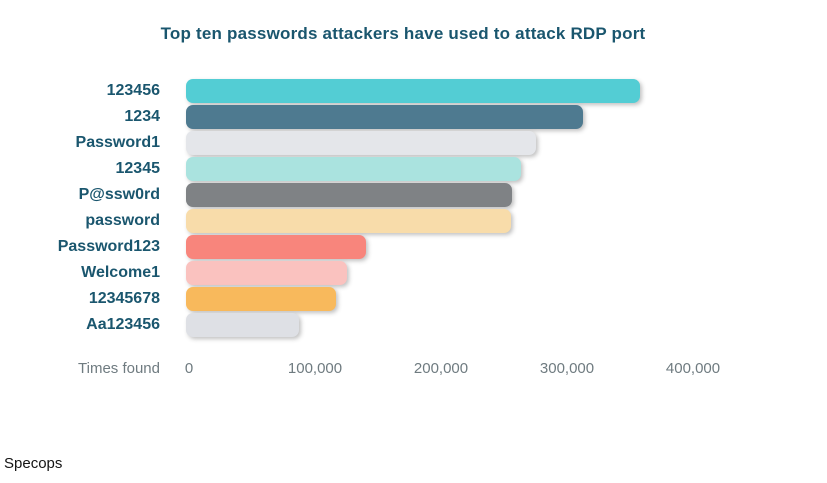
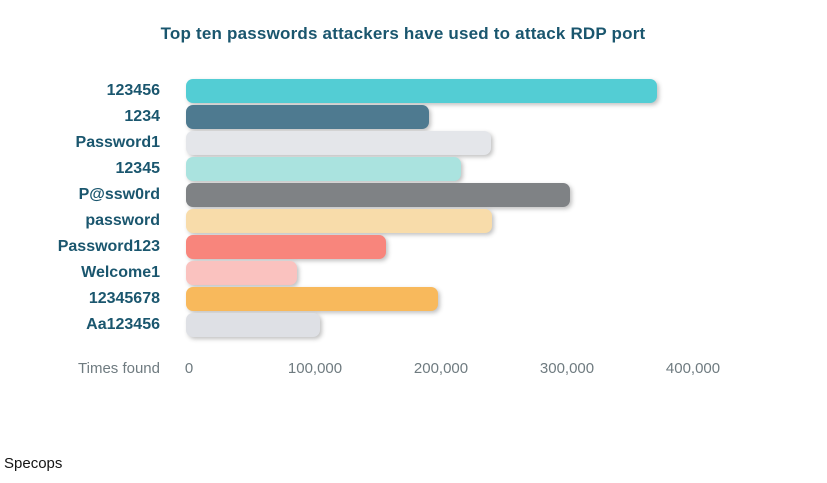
123456: 360000 -> 374000
1234: 315000 -> 193000
Password1: 278000 -> 242000
12345: 266000 -> 218000
P@ssw0rd: 259000 -> 305000
password: 258000 -> 243000
Password123: 143000 -> 159000
Welcome1: 128000 -> 88000
12345678: 119000 -> 200000
Aa123456: 90000 -> 106000
